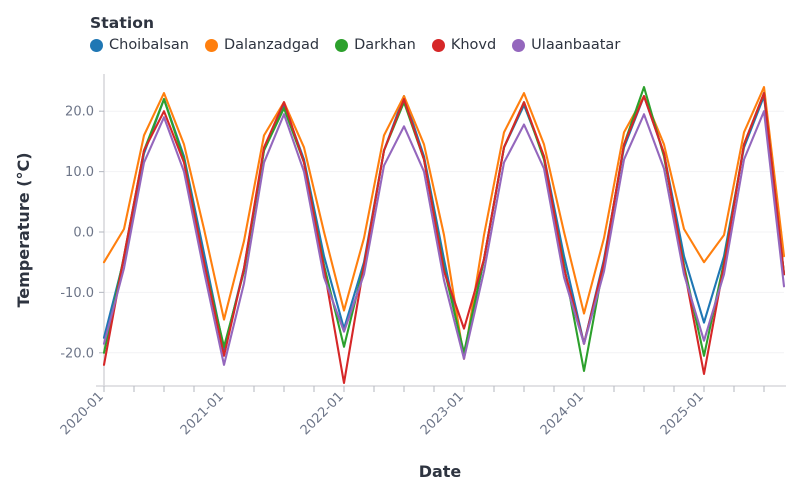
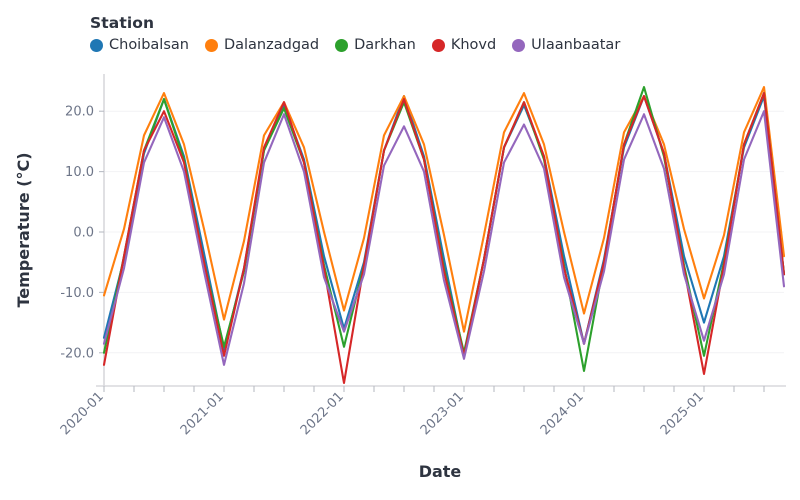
Dalanzadgad/2020-01: -5 -> -10
Dalanzadgad/2023-01: -21 -> -16
Khovd/2023-01: -16 -> -20
Dalanzadgad/2025-01: -5 -> -11
